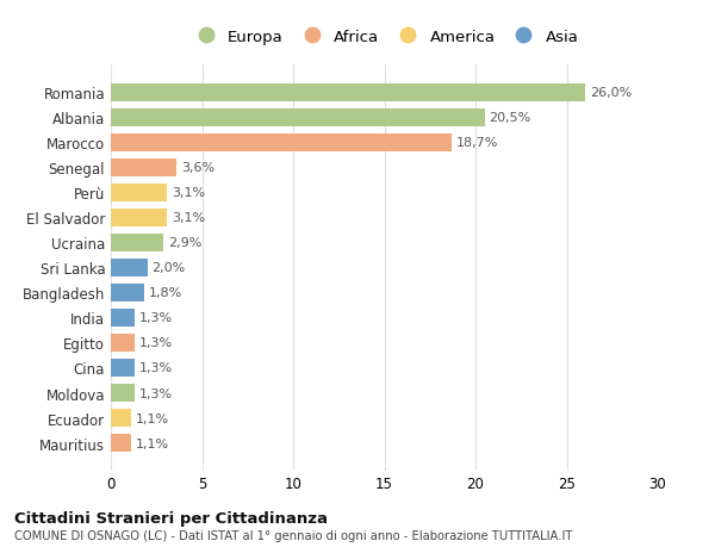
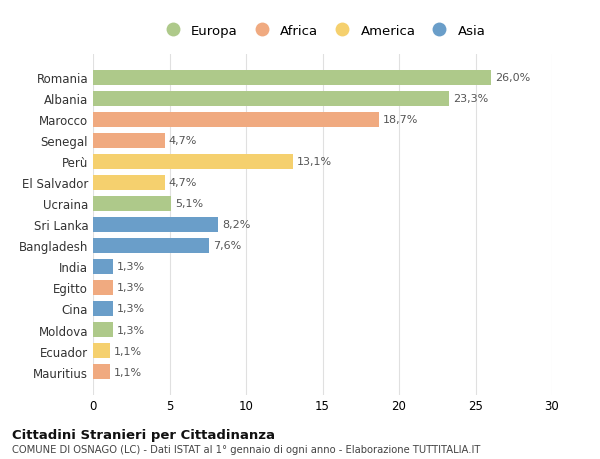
Albania: 20,5% -> 23,3%
Senegal: 3,6% -> 4,7%
Perù: 3,1% -> 13,1%
El Salvador: 3,1% -> 4,7%
Ucraina: 2,9% -> 5,1%
Sri Lanka: 2,0% -> 8,2%
Bangladesh: 1,8% -> 7,6%
